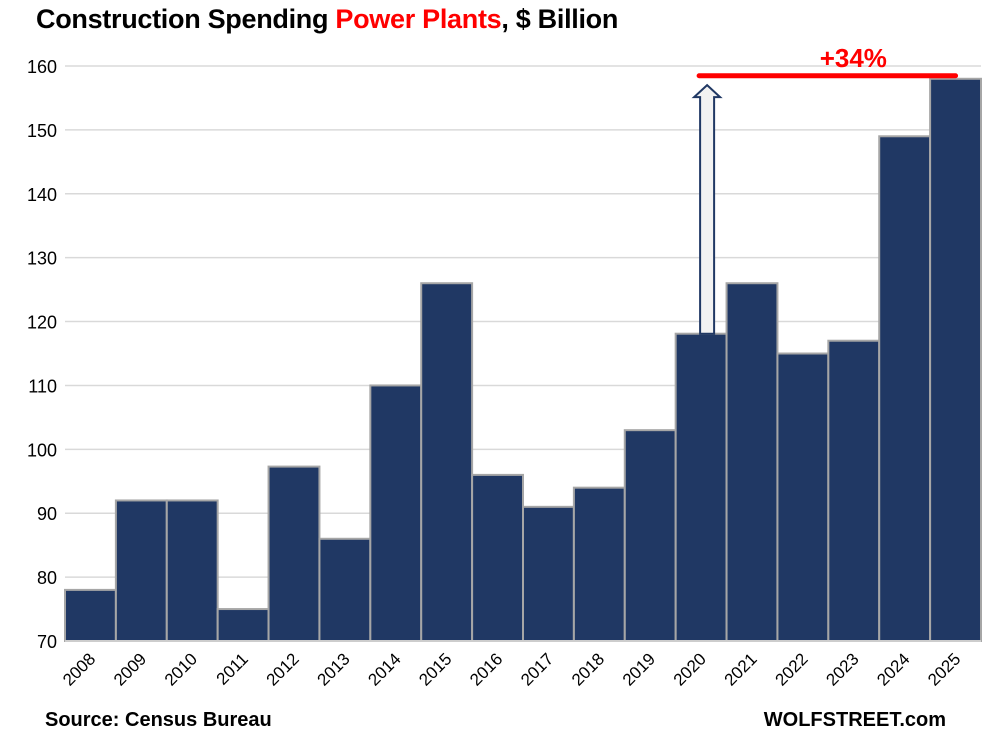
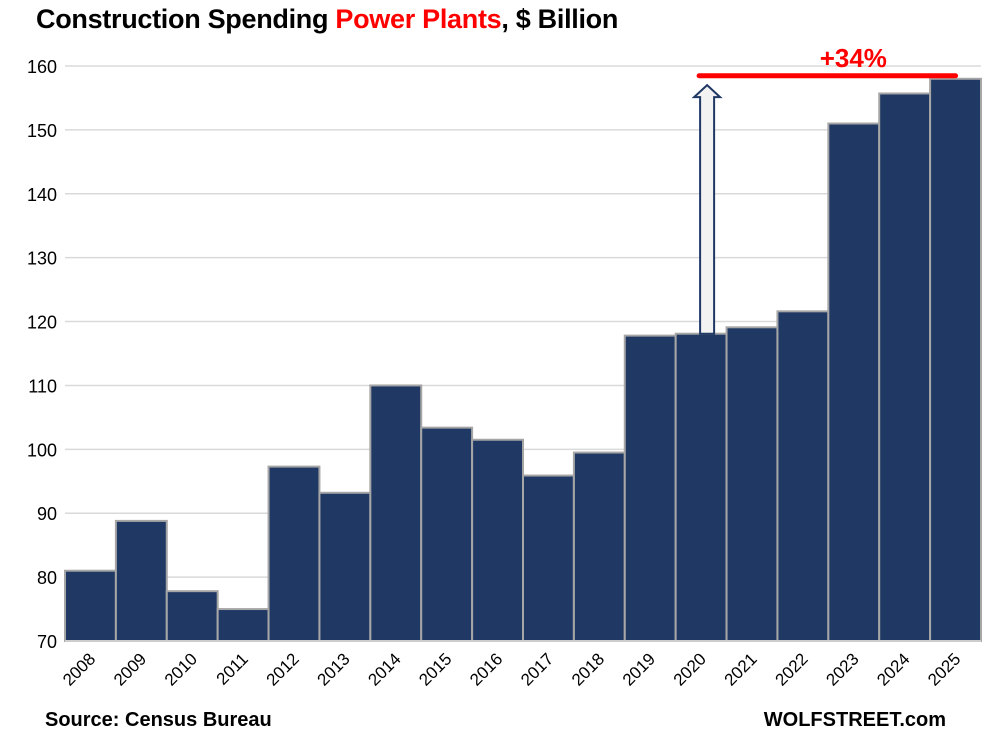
2008: 78 -> 81
2009: 92 -> 89
2010: 92 -> 78
2013: 86 -> 93
2015: 126 -> 103
2016: 96 -> 102
2017: 91 -> 96
2018: 94 -> 100
2019: 103 -> 118
2021: 126 -> 119
2022: 115 -> 122
2023: 117 -> 151
2024: 149 -> 156
